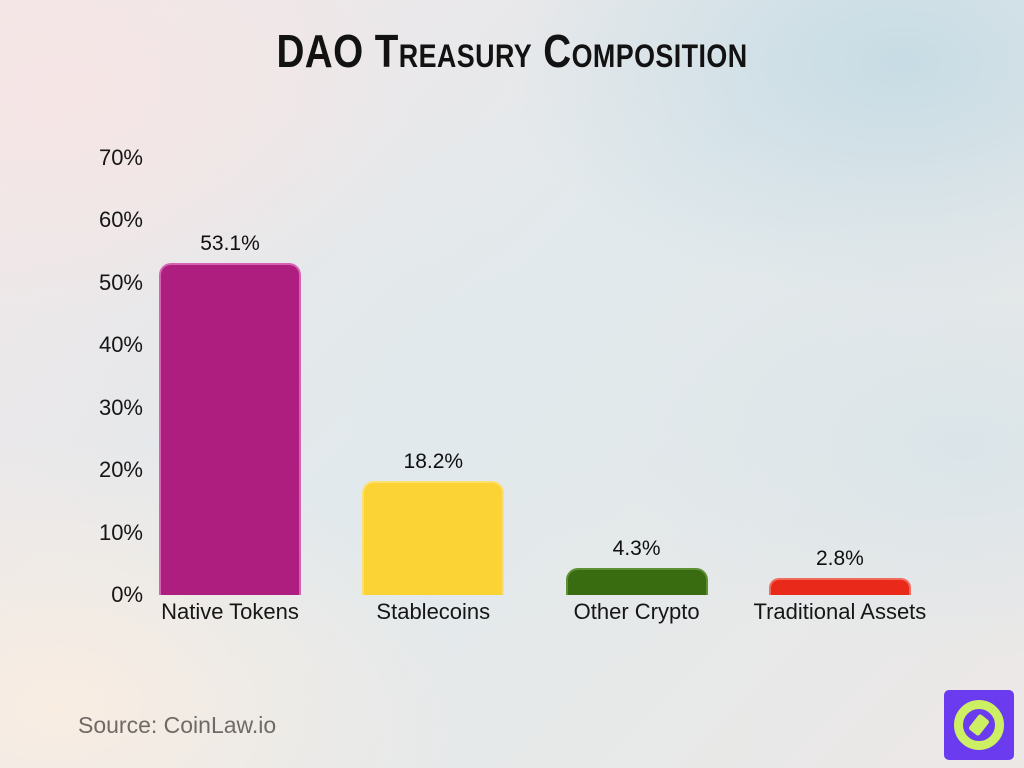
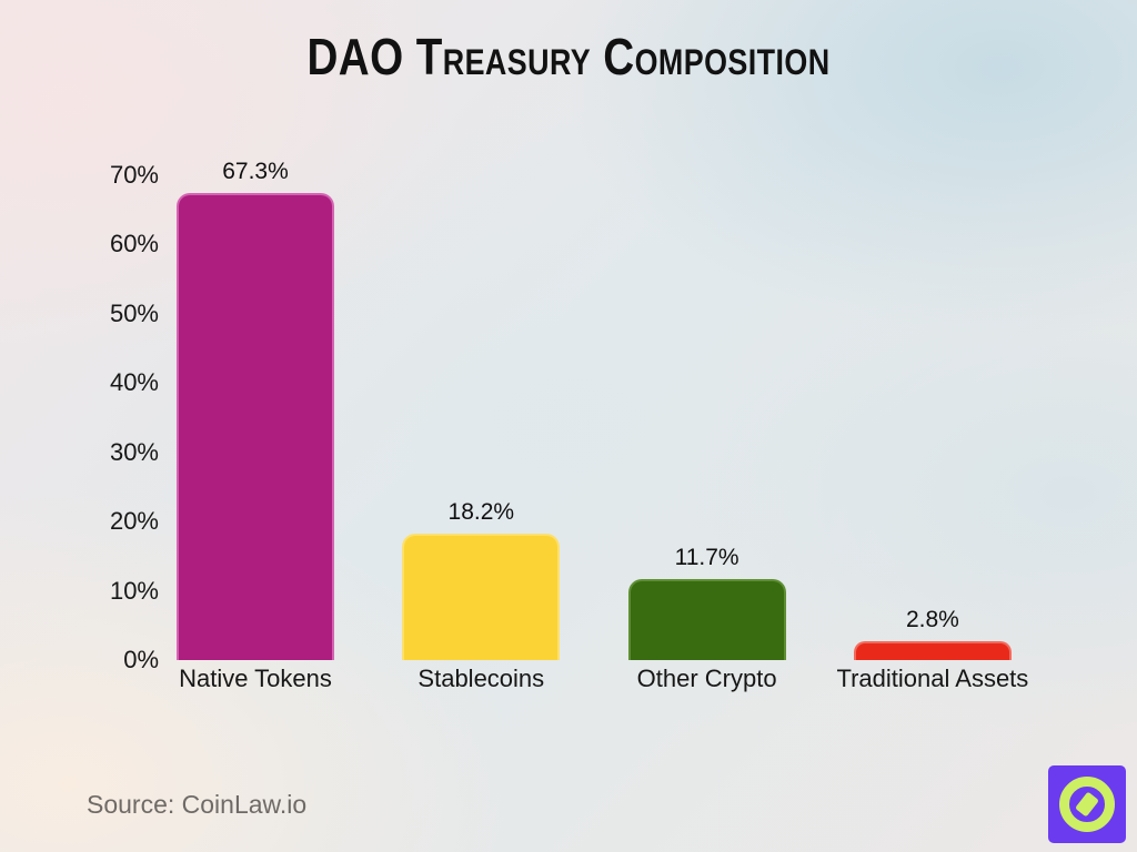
Native Tokens: 53.1% -> 67.3%
Other Crypto: 4.3% -> 11.7%
